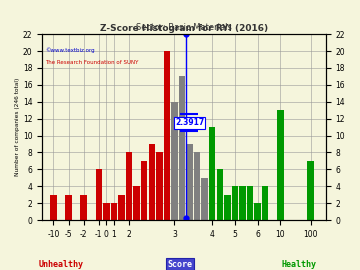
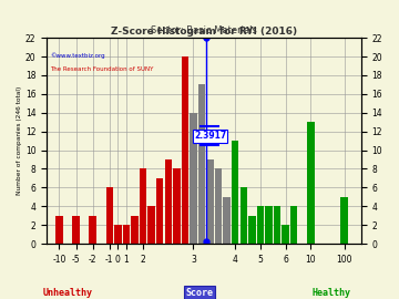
100: 7 -> 5
